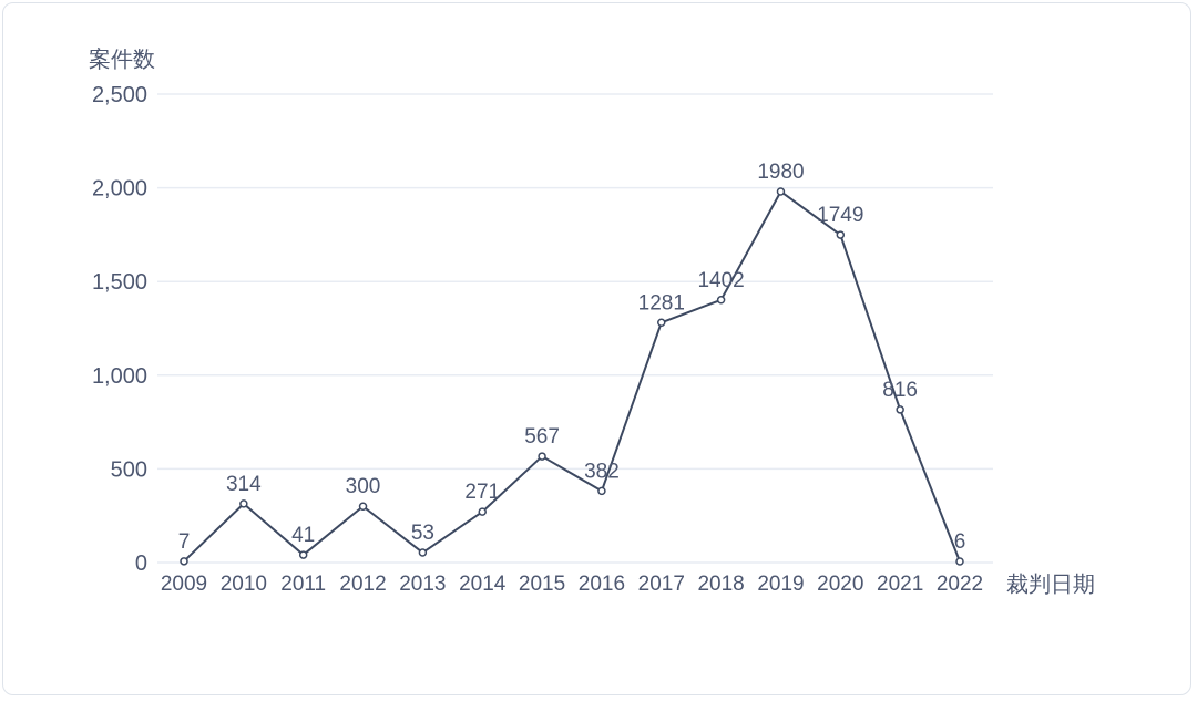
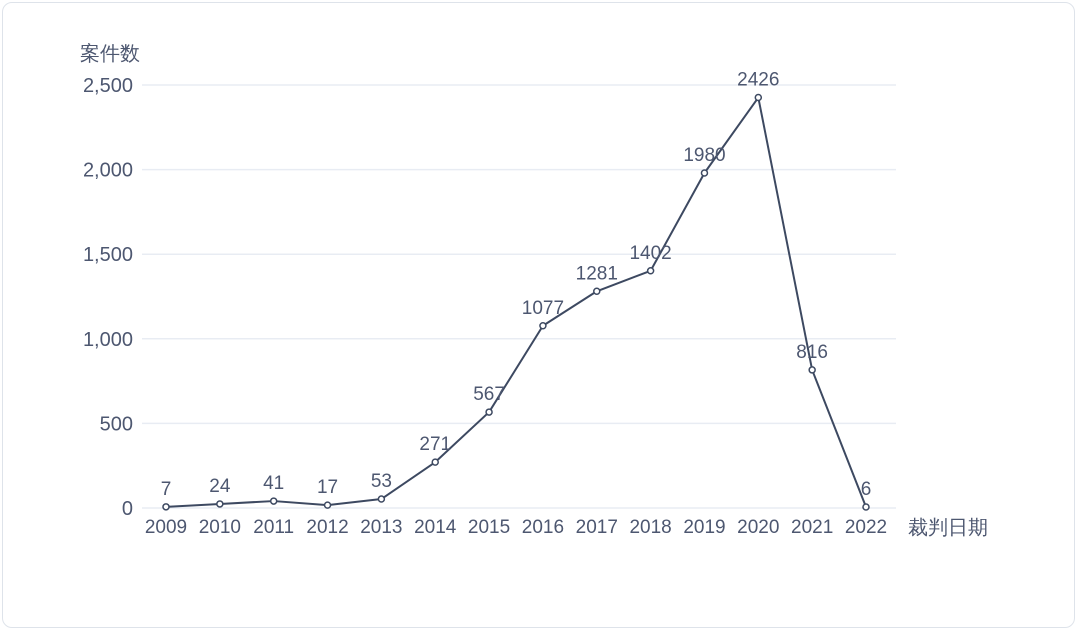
2010: 314 -> 24
2012: 300 -> 17
2016: 382 -> 1077
2020: 1749 -> 2426
